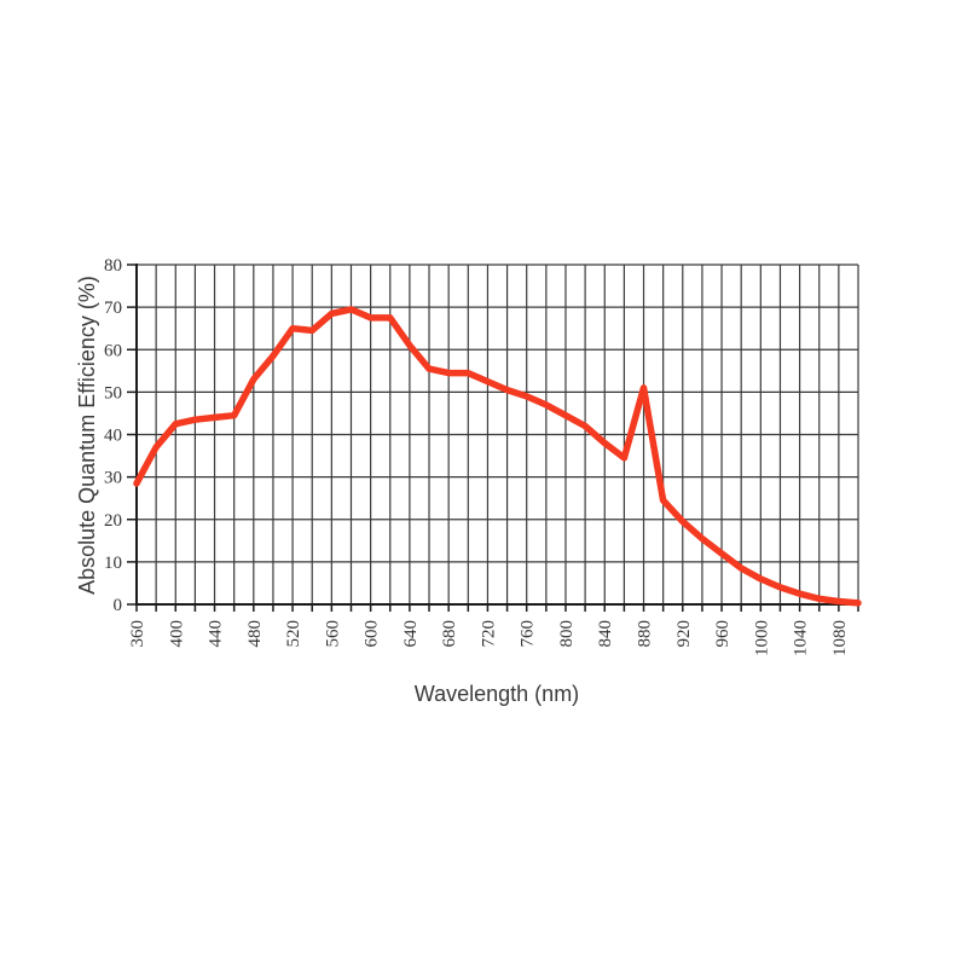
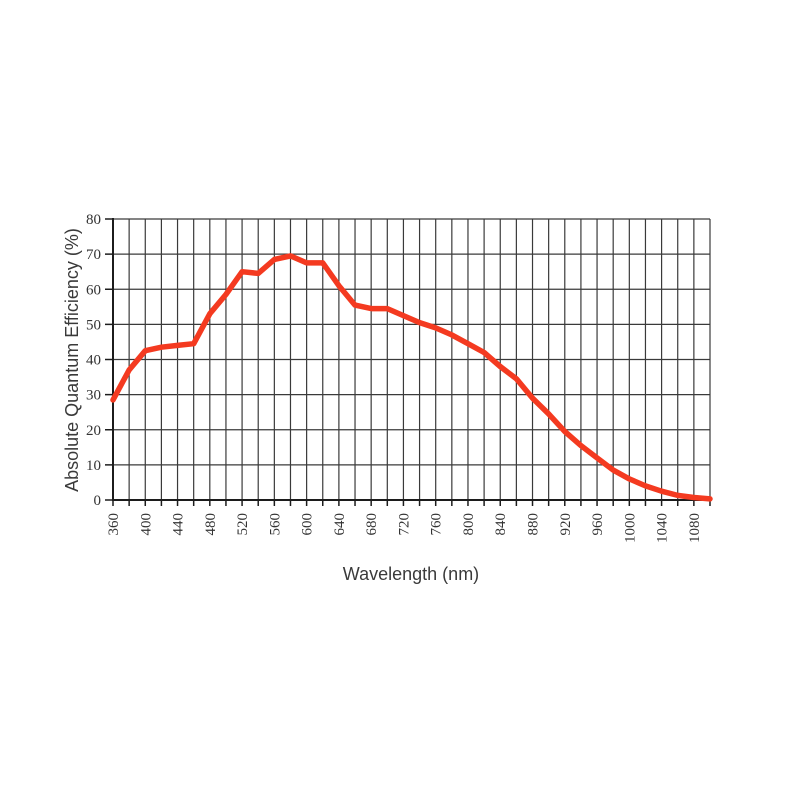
880: 51 -> 29
